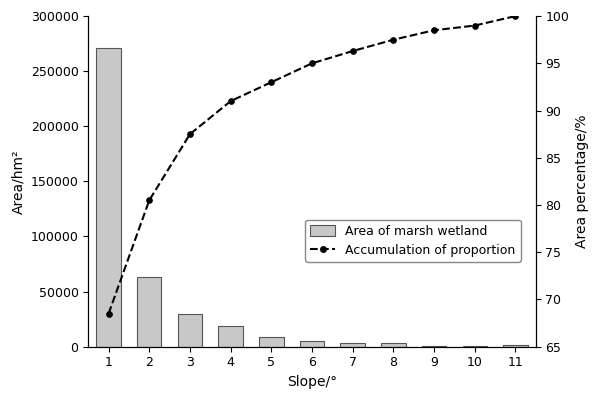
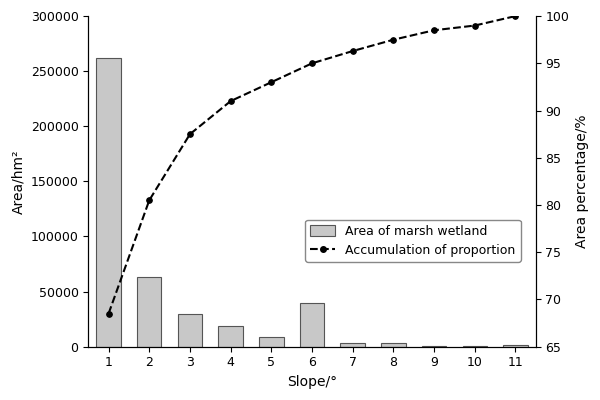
Area of marsh wetland/1: 271000 -> 262000
Area of marsh wetland/6: 6000 -> 40000
